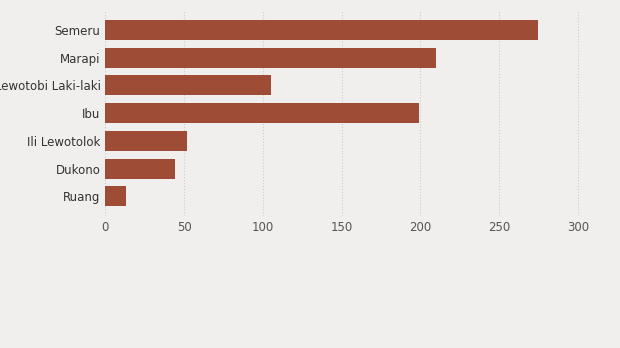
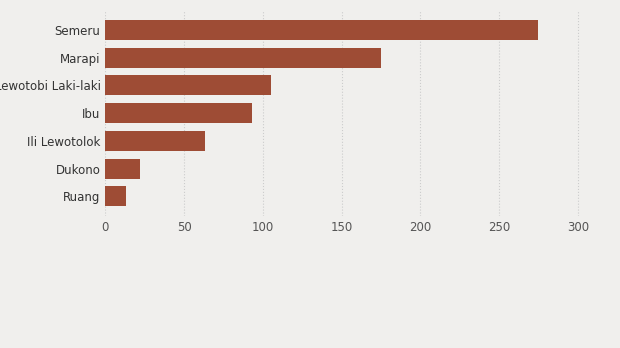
Marapi: 210 -> 175
Ibu: 199 -> 93
Ili Lewotolok: 52 -> 63
Dukono: 44 -> 22
